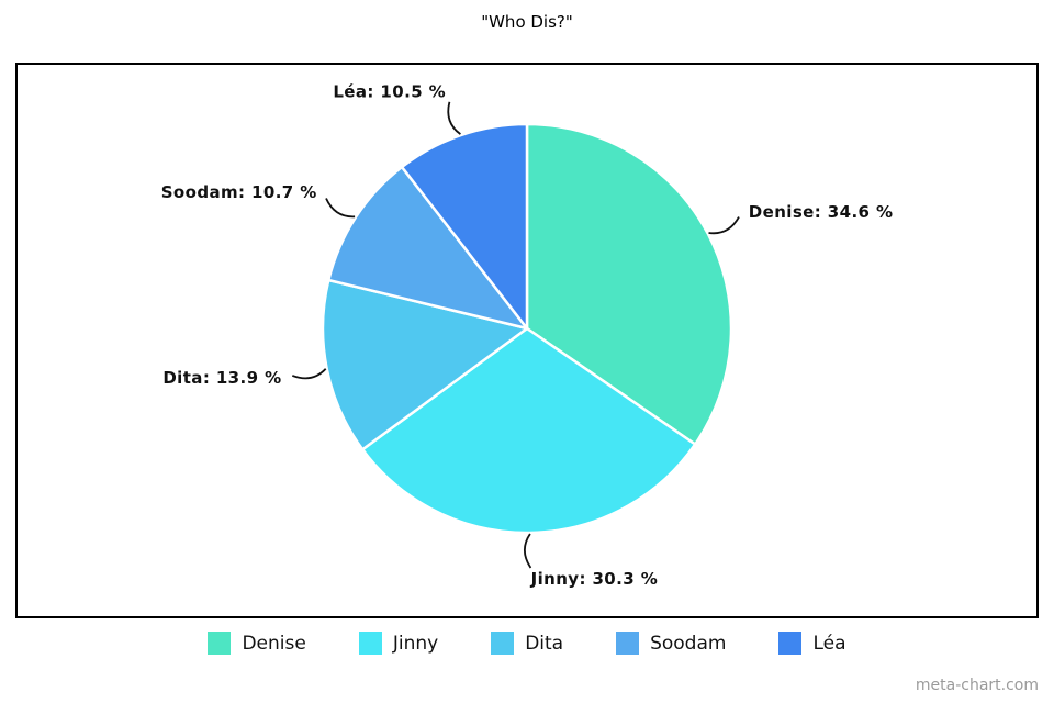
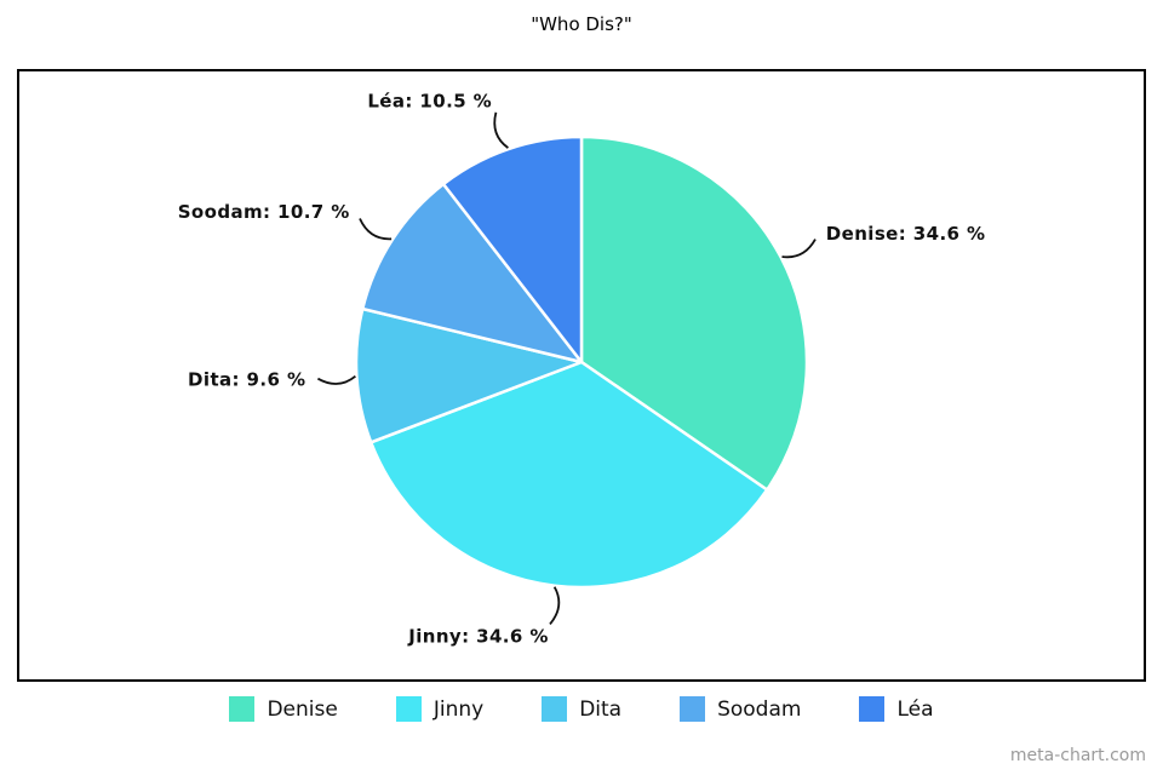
Jinny: 30.3 -> 34.6
Dita: 13.9 -> 9.6
